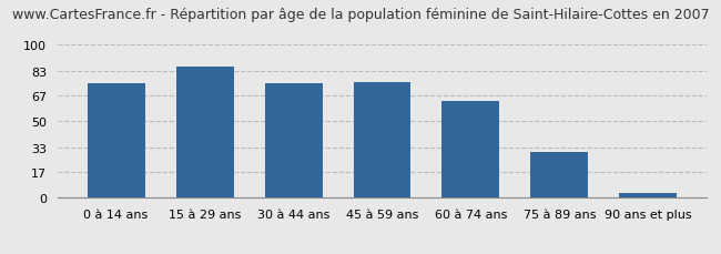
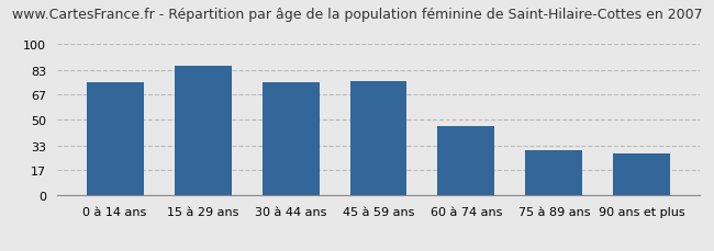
60 à 74 ans: 63 -> 46
90 ans et plus: 3 -> 28
